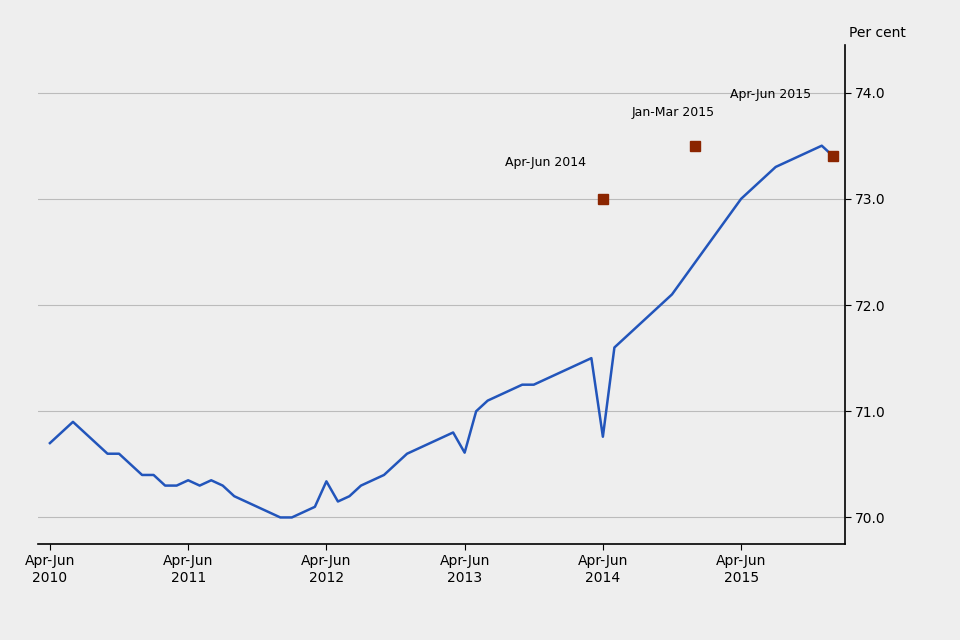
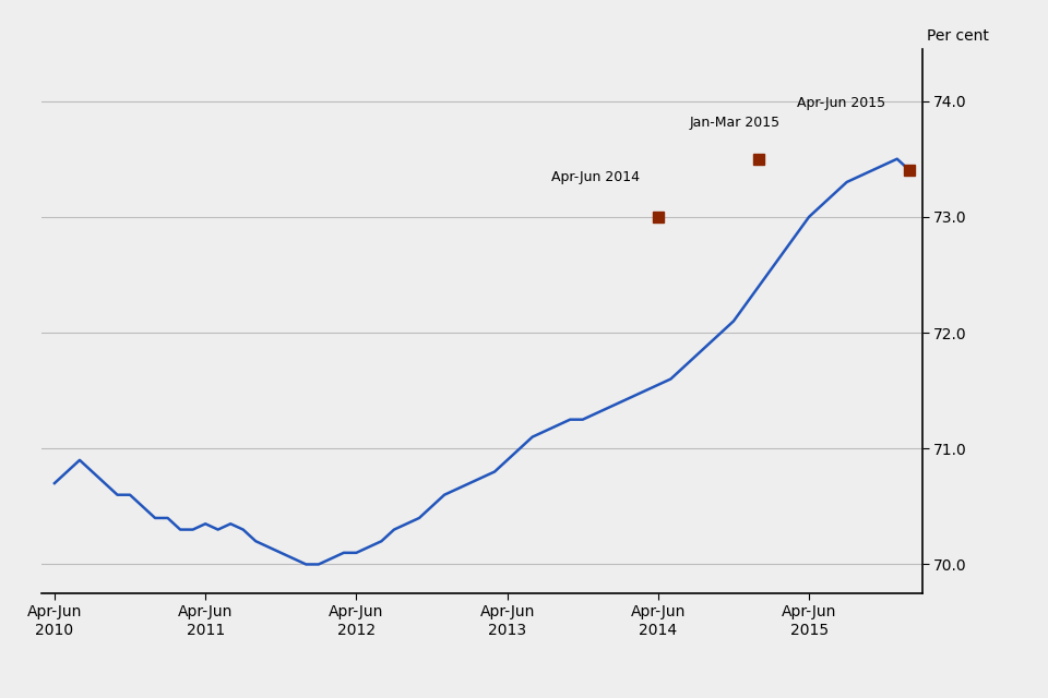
Apr-Jun 2012: 70.34 -> 70.10
Apr-Jun 2013: 70.61 -> 70.90
Apr-Jun 2014: 70.76 -> 71.55
